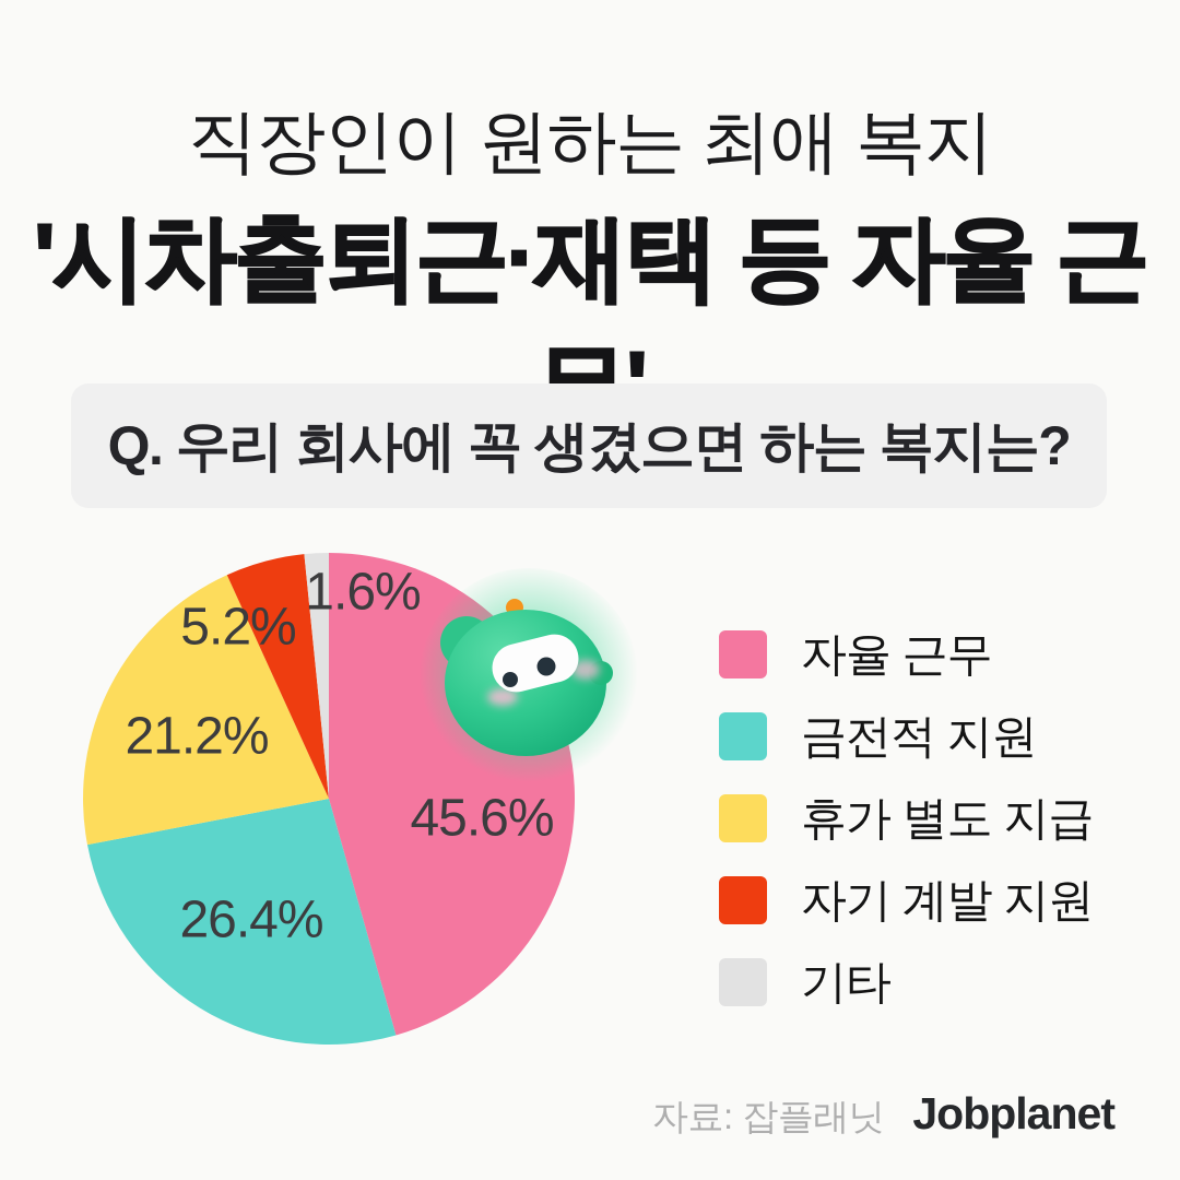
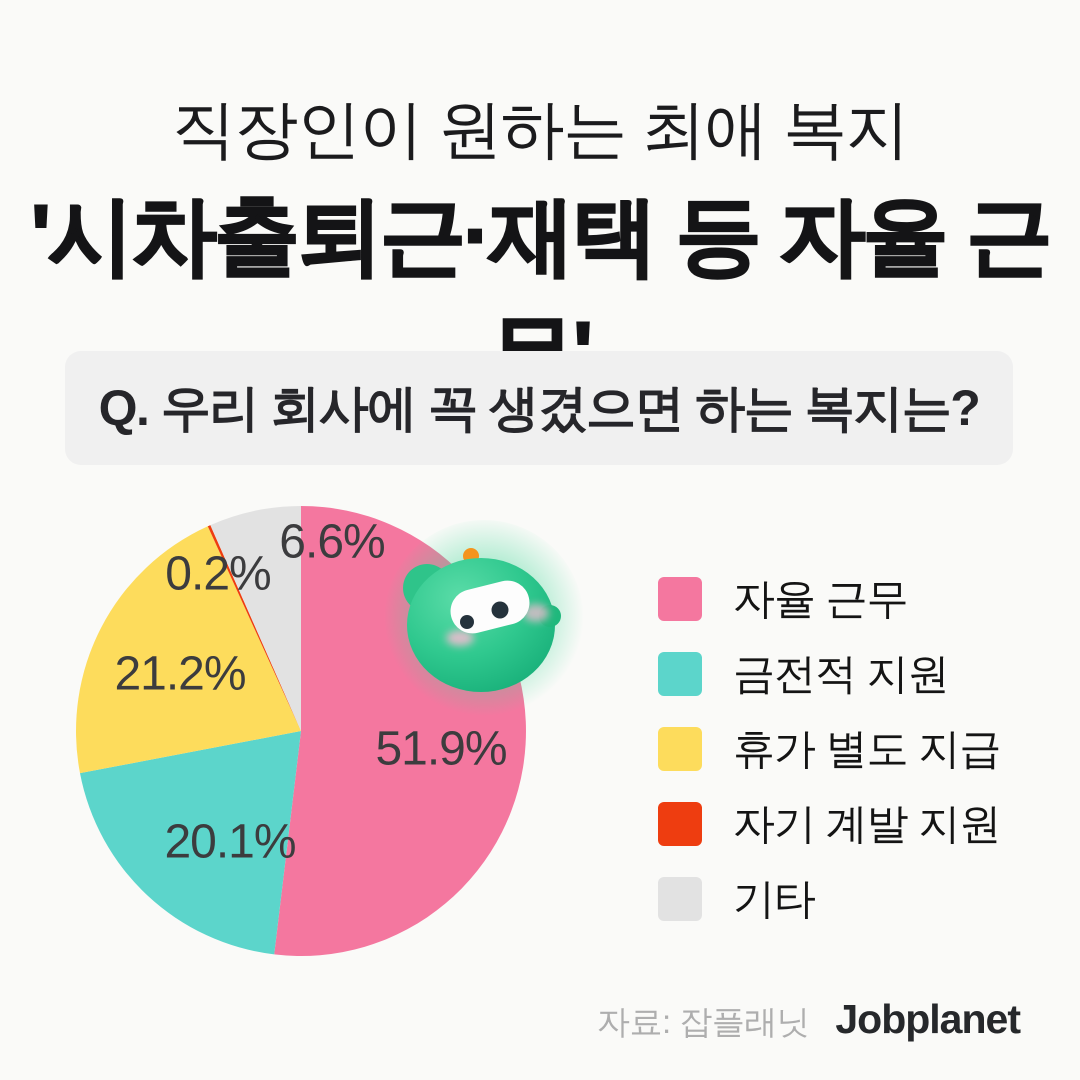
자율 근무: 45.6% -> 51.9%
금전적 지원: 26.4% -> 20.1%
자기 계발 지원: 5.2% -> 0.2%
기타: 1.6% -> 6.6%
